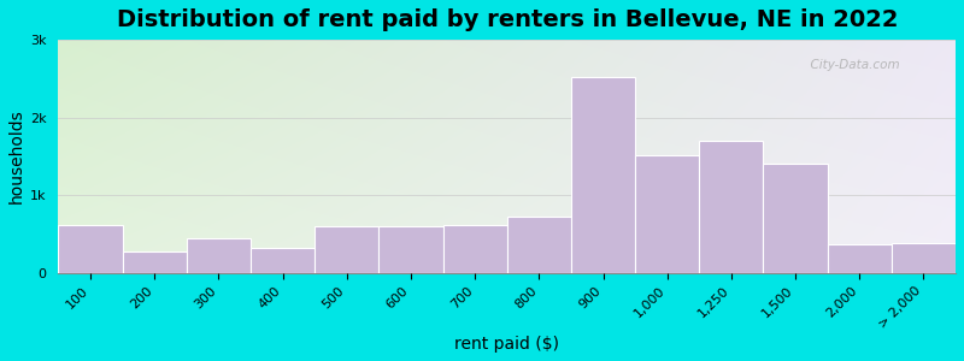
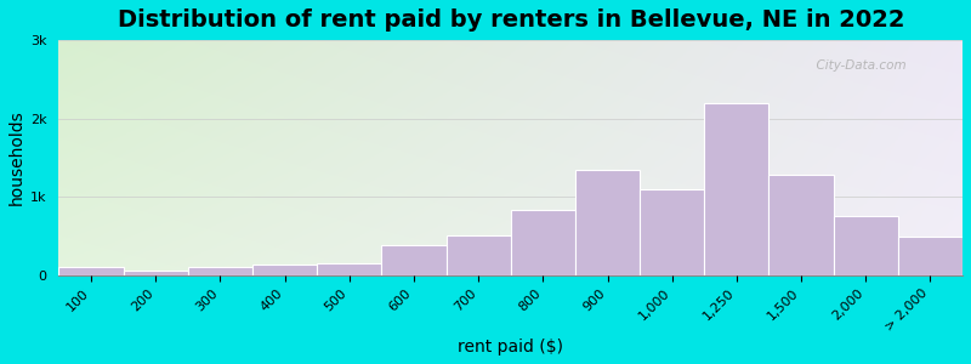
100: 0.62k -> 0.10k
200: 0.28k -> 0.06k
300: 0.44k -> 0.10k
400: 0.32k -> 0.14k
500: 0.60k -> 0.16k
600: 0.60k -> 0.39k
700: 0.62k -> 0.51k
800: 0.72k -> 0.83k
900: 2.52k -> 1.35k
1,000: 1.52k -> 1.10k
1,250: 1.70k -> 2.20k
1,500: 1.40k -> 1.28k
2,000: 0.36k -> 0.75k
> 2,000: 0.38k -> 0.49k
